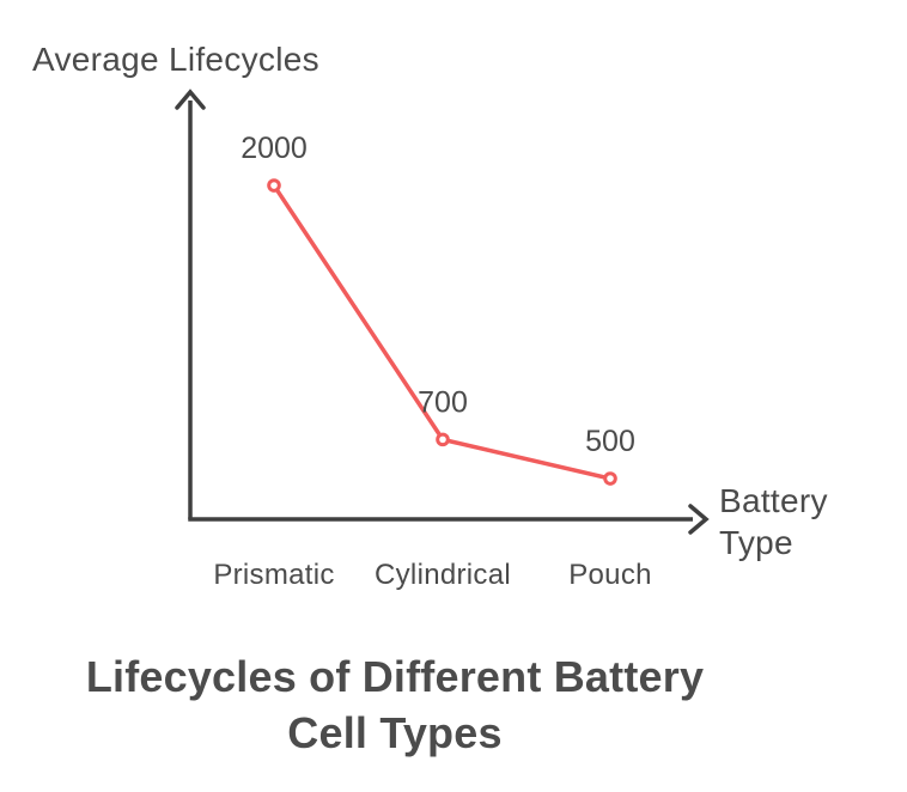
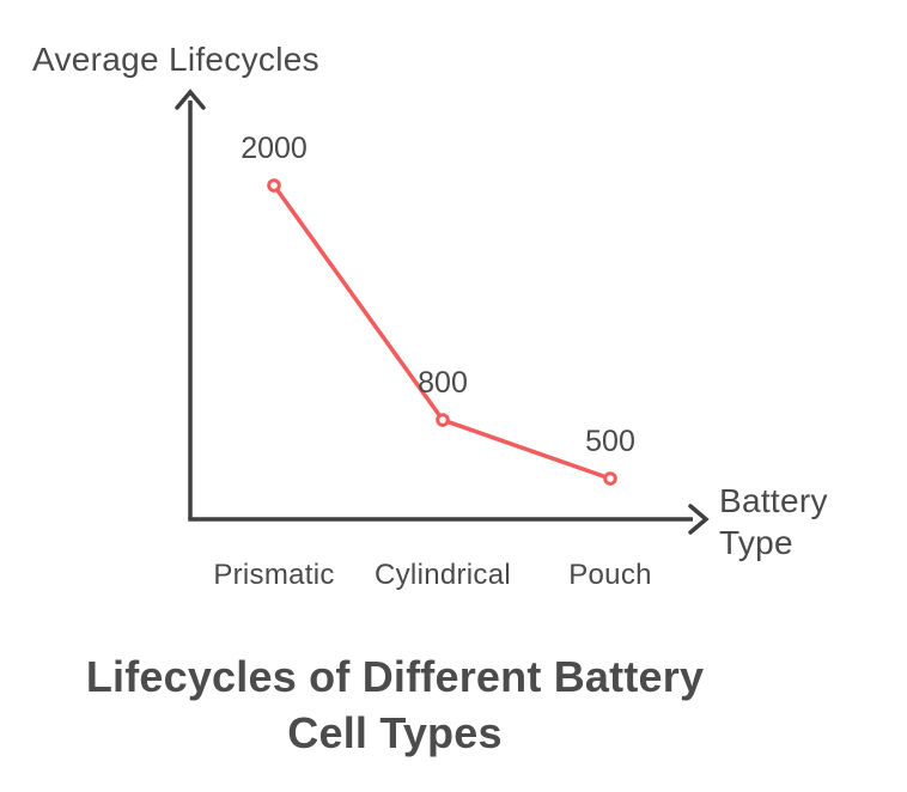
Cylindrical: 700 -> 800
